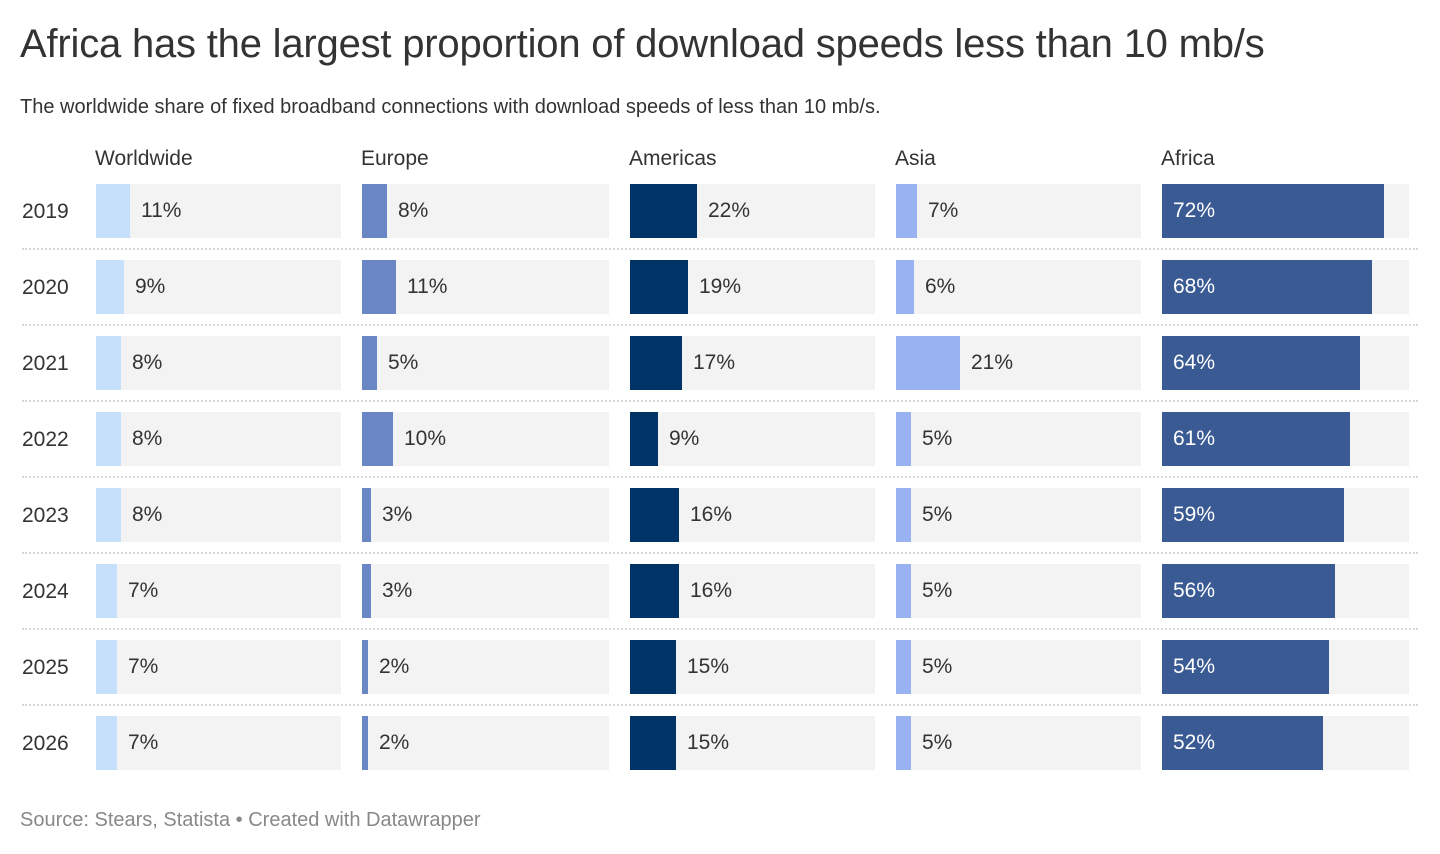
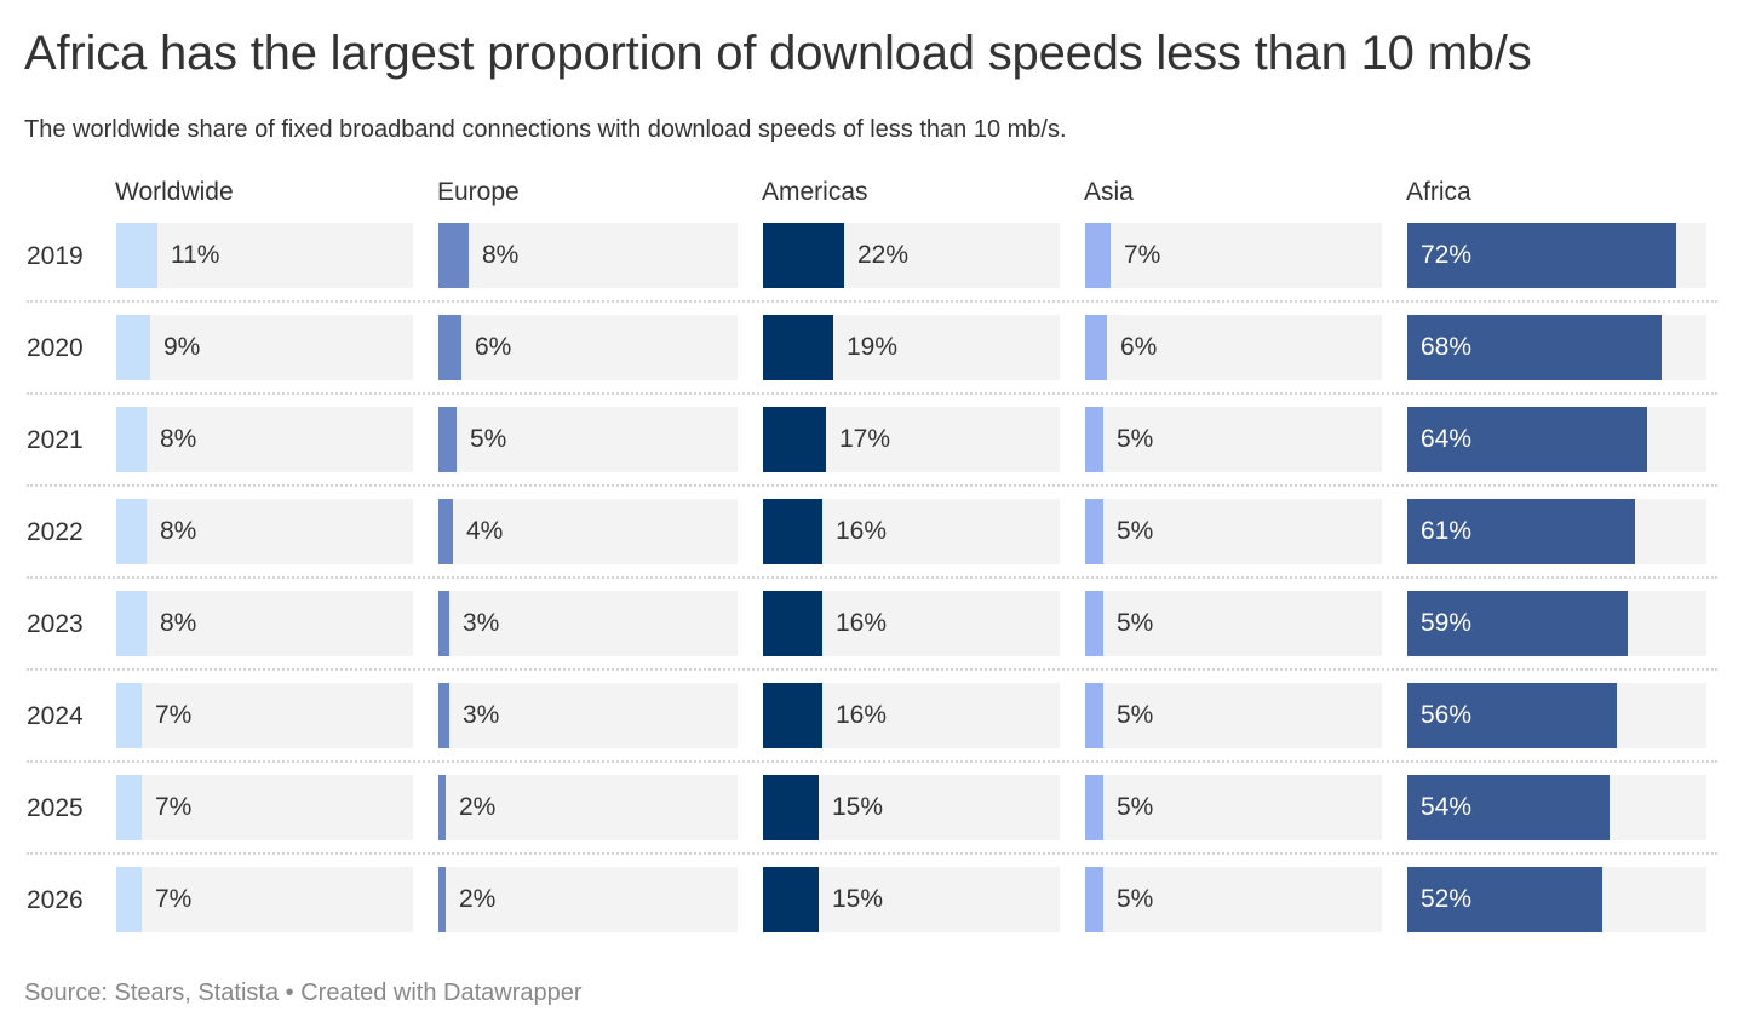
Europe/2020: 11% -> 6%
Asia/2021: 21% -> 5%
Europe/2022: 10% -> 4%
Americas/2022: 9% -> 16%
